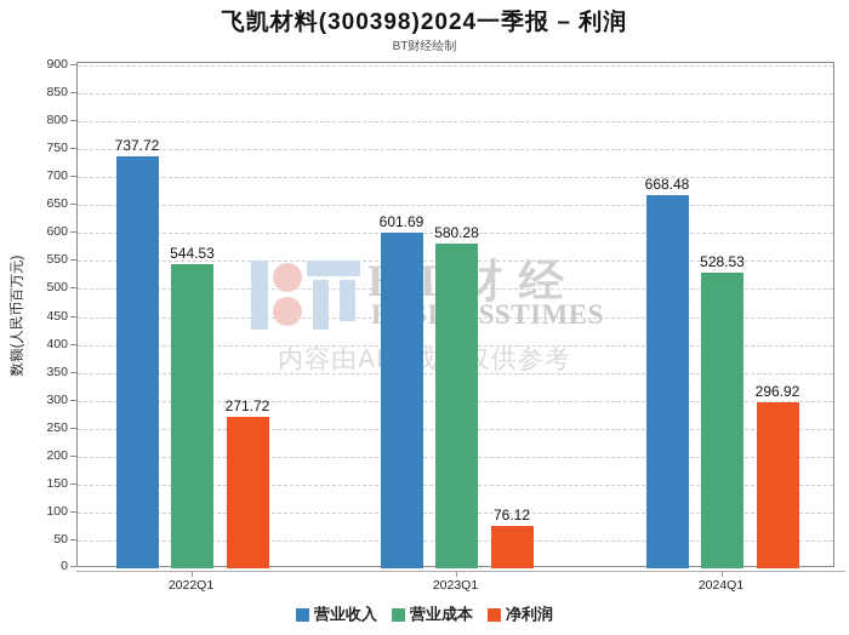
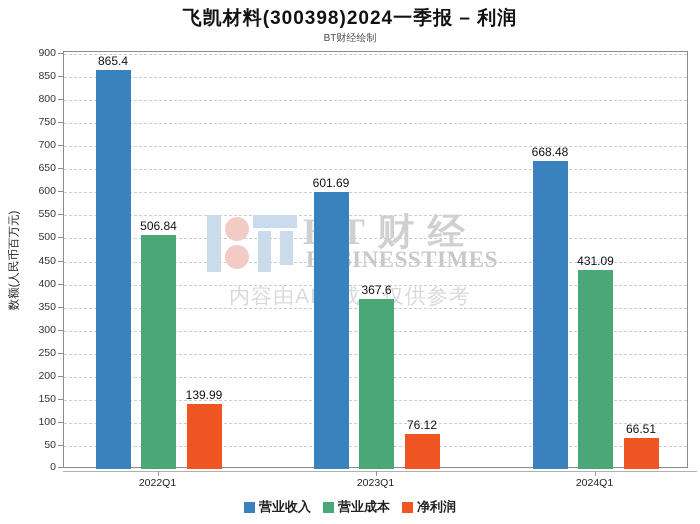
营业收入/2022Q1: 737.72 -> 865.4
营业成本/2022Q1: 544.53 -> 506.84
净利润/2022Q1: 271.72 -> 139.99
营业成本/2023Q1: 580.28 -> 367.6
营业成本/2024Q1: 528.53 -> 431.09
净利润/2024Q1: 296.92 -> 66.51
